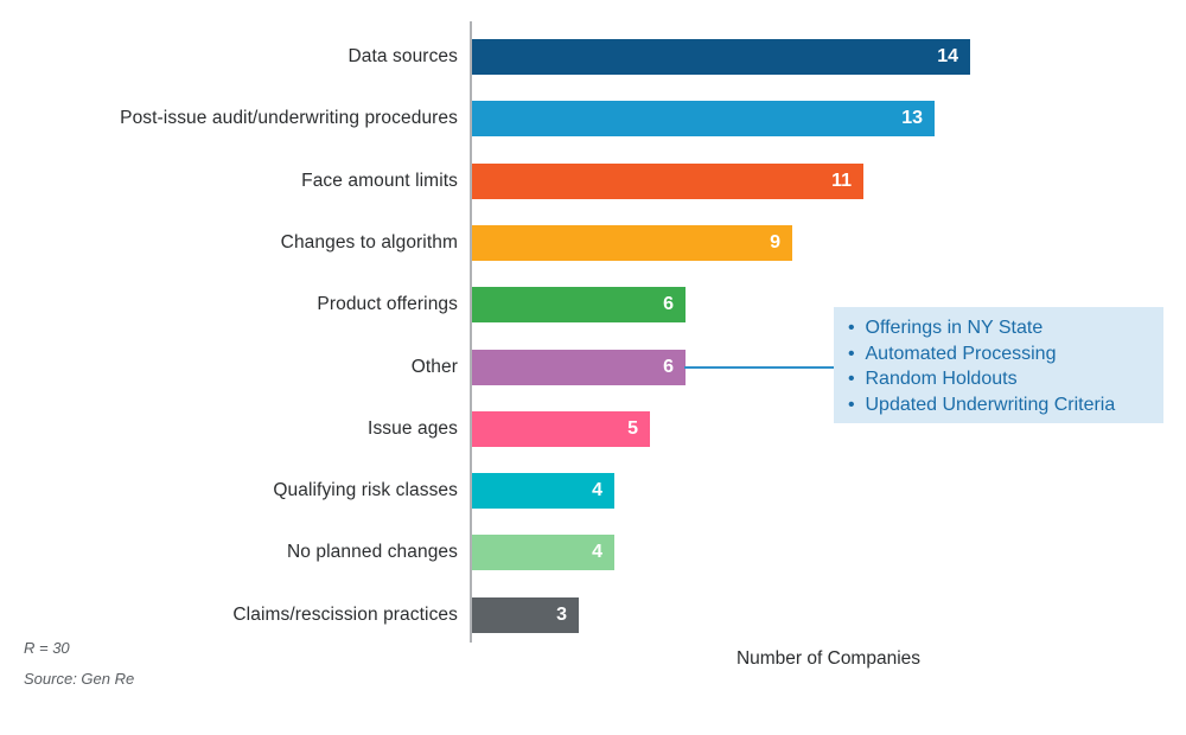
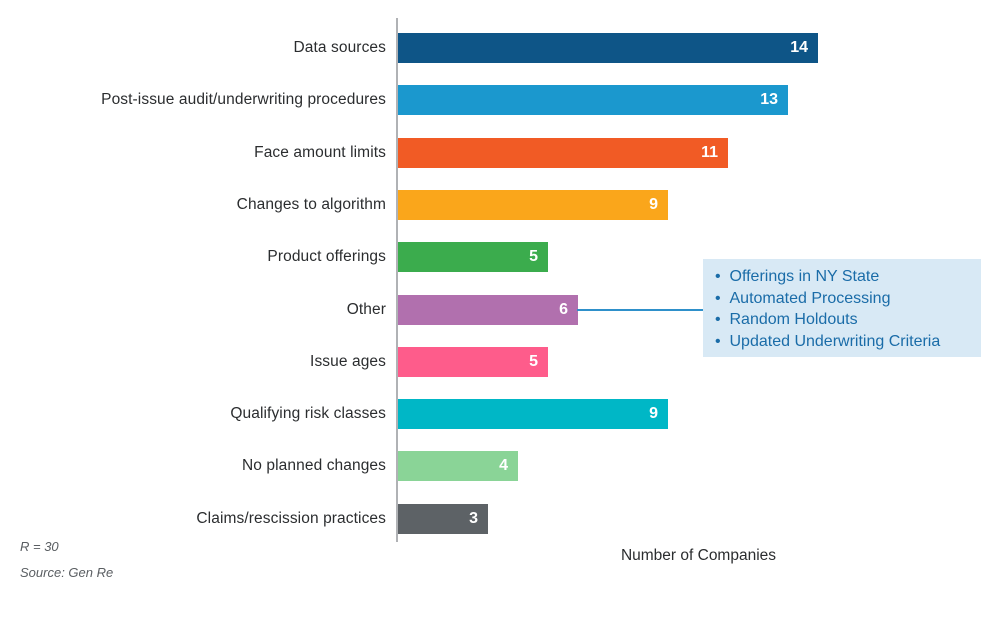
Product offerings: 6 -> 5
Qualifying risk classes: 4 -> 9
